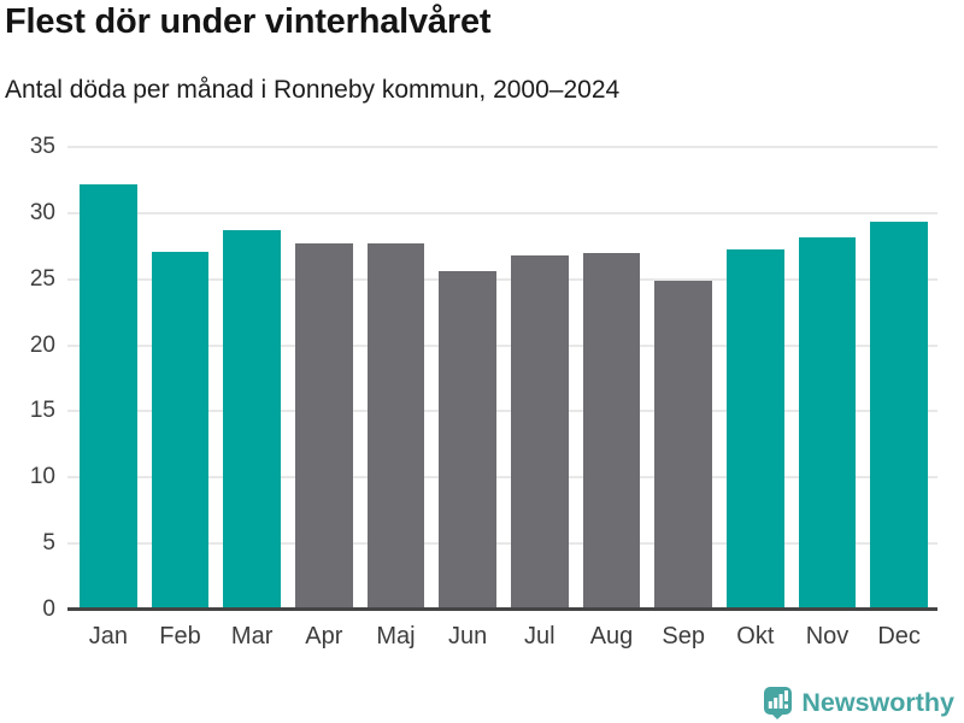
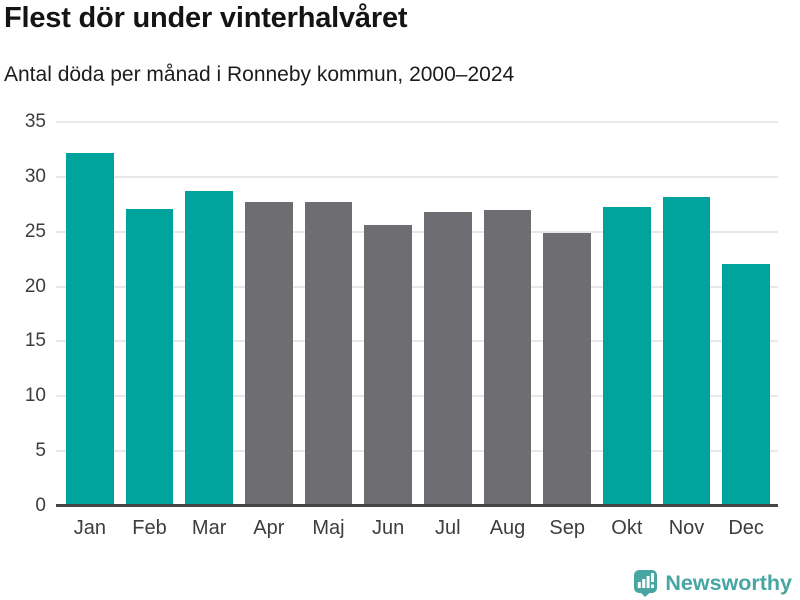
Dec: 29.3 -> 22.0
